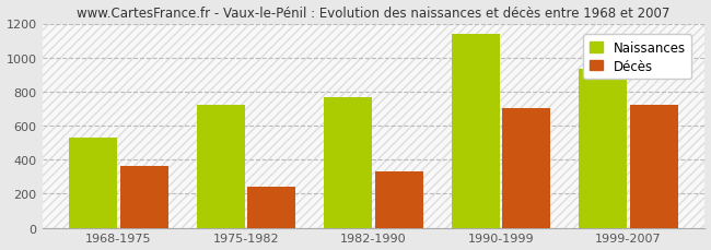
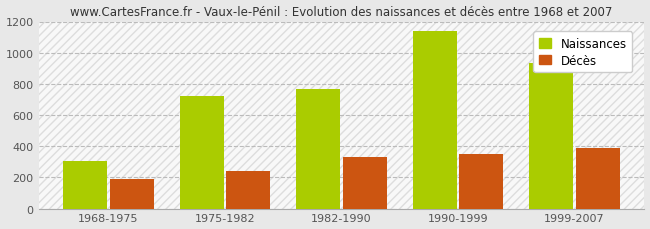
Naissances/1968-1975: 530 -> 300
Décès/1968-1975: 360 -> 190
Décès/1990-1999: 700 -> 350
Décès/1999-2007: 720 -> 390
